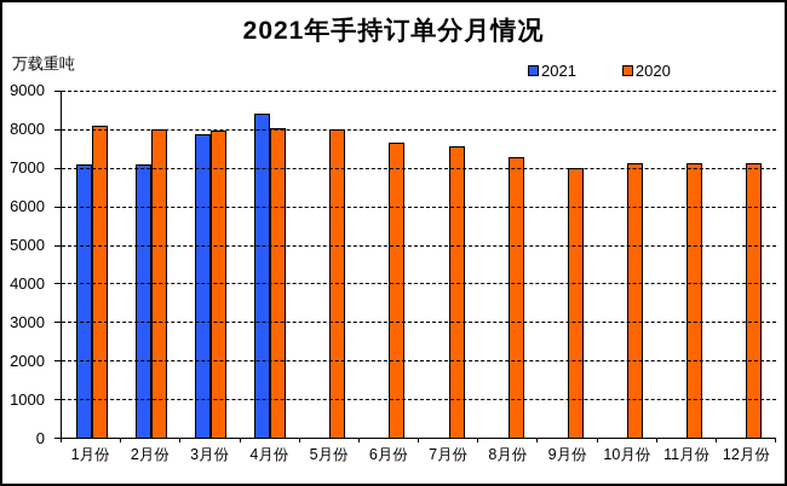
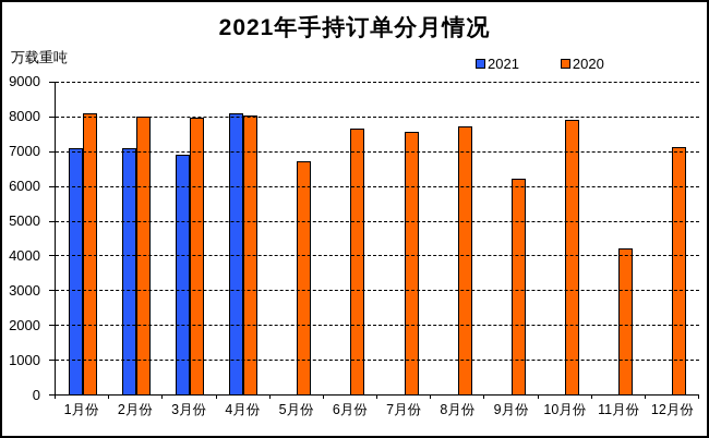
2021/3月份: 7900 -> 6900
2021/4月份: 8400 -> 8100
2020/5月份: 8000 -> 6700
2020/8月份: 7300 -> 7700
2020/9月份: 7000 -> 6200
2020/10月份: 7100 -> 7900
2020/11月份: 7100 -> 4200
